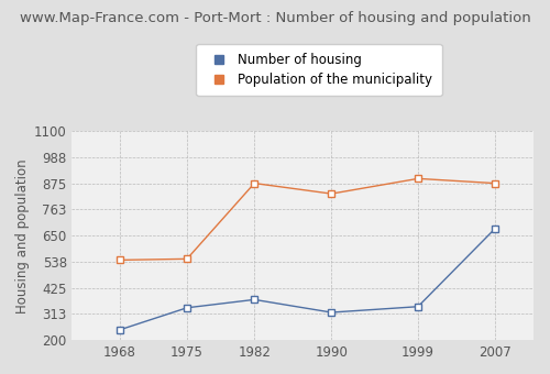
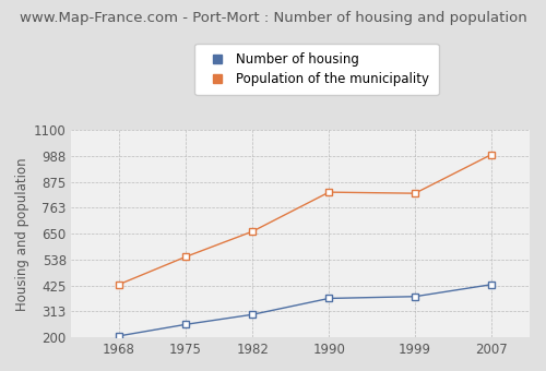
Number of housing/1968: 245 -> 207
Population of the municipality/1968: 545 -> 430
Number of housing/1975: 340 -> 257
Number of housing/1982: 375 -> 300
Population of the municipality/1982: 875 -> 660
Number of housing/1990: 320 -> 370
Number of housing/1999: 345 -> 378
Population of the municipality/1999: 895 -> 825
Number of housing/2007: 680 -> 430
Population of the municipality/2007: 875 -> 993
